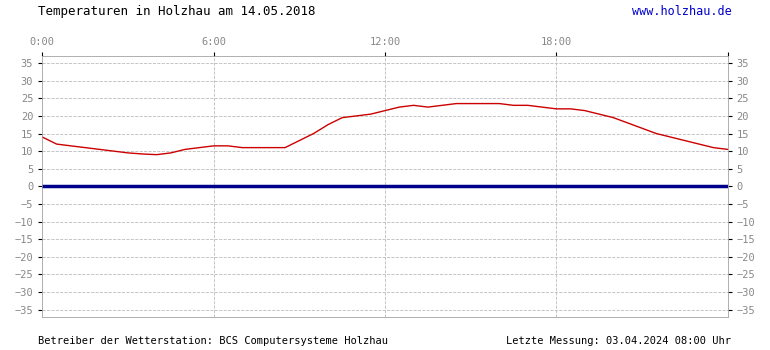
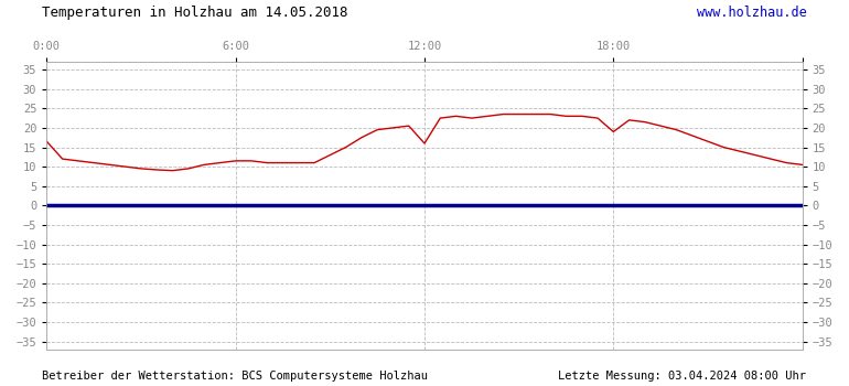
0:00: 14.0 -> 16.5
12:00: 21.5 -> 16.0
18:00: 22.0 -> 19.0
